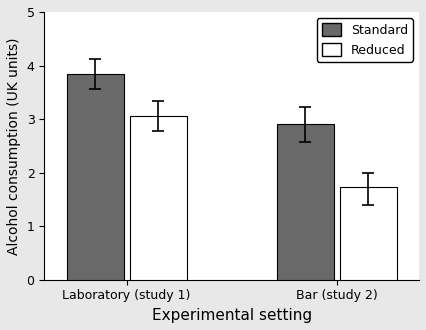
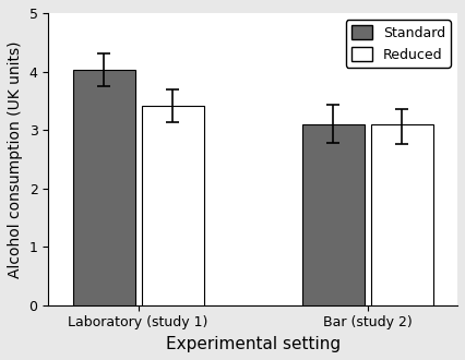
Standard/Laboratory (study 1): 3.85 -> 4.02
Reduced/Laboratory (study 1): 3.06 -> 3.42
Standard/Bar (study 2): 2.90 -> 3.10
Reduced/Bar (study 2): 1.74 -> 3.10
